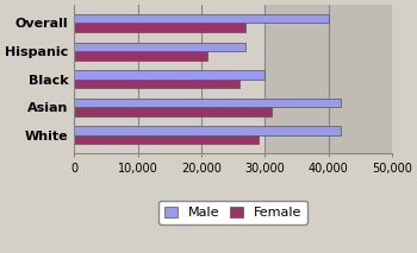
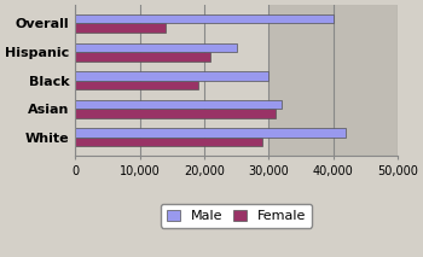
Female/Overall: 27,000 -> 14,000
Male/Hispanic: 27,000 -> 25,000
Female/Black: 26,000 -> 19,000
Male/Asian: 42,000 -> 32,000
